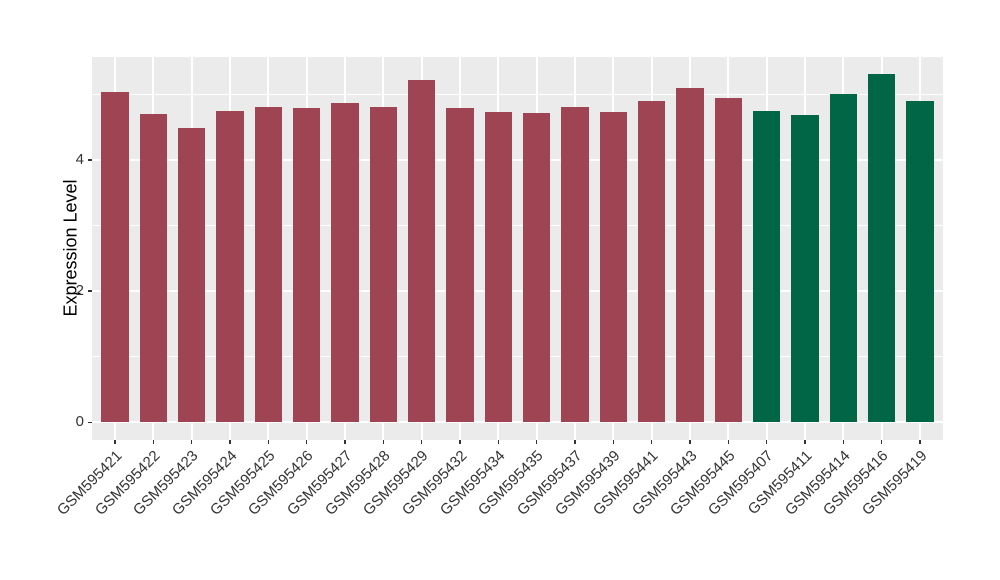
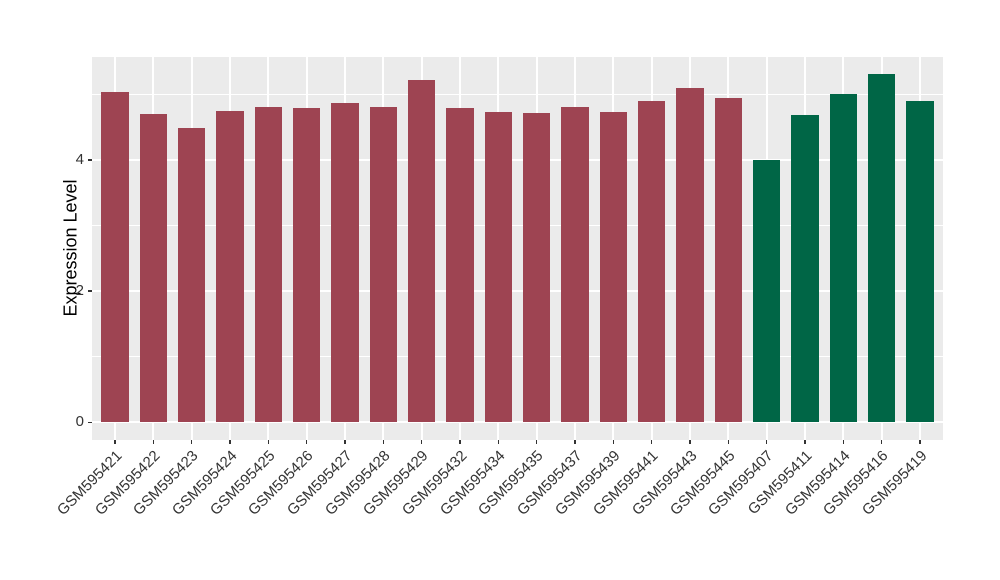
GSM595407: 4.7 -> 4.0
